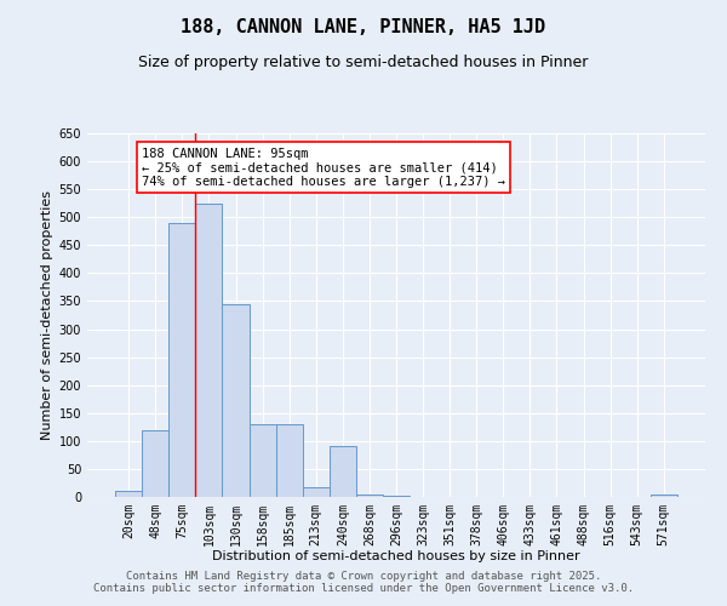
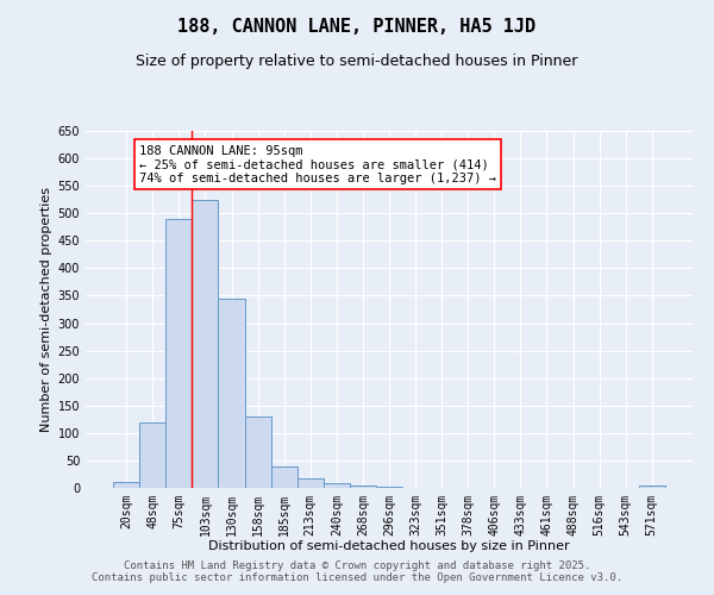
185sqm: 130 -> 40
240sqm: 90 -> 8
